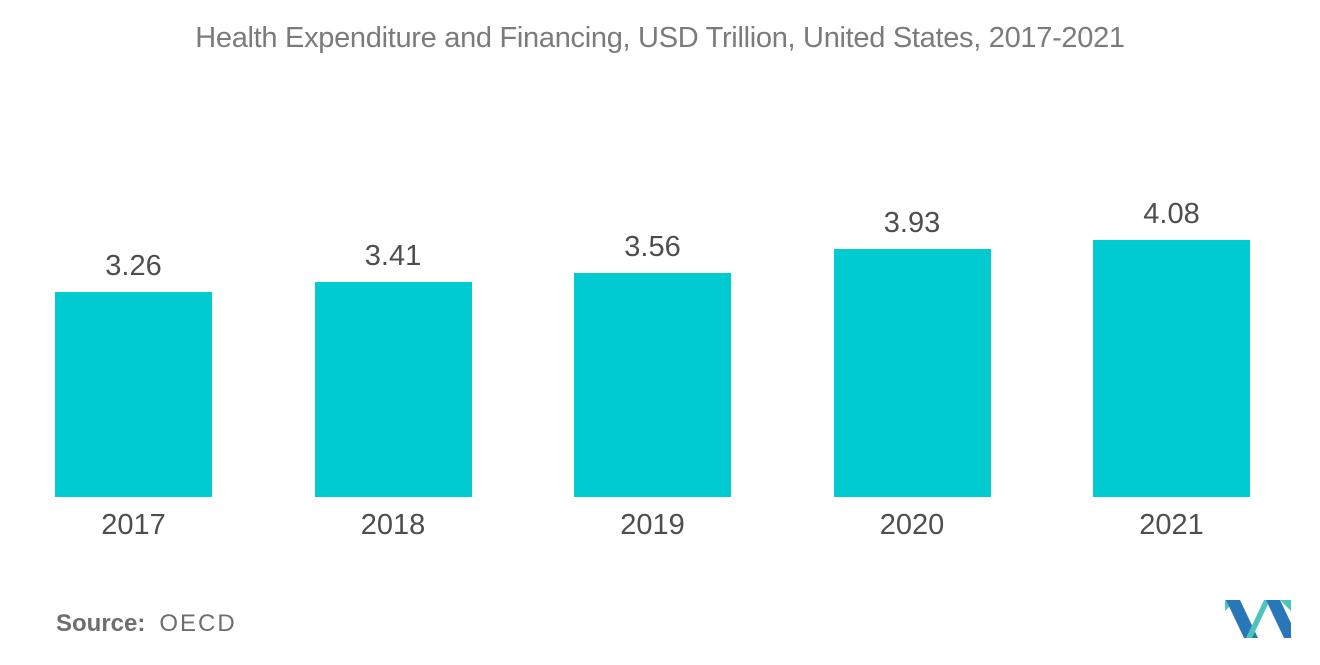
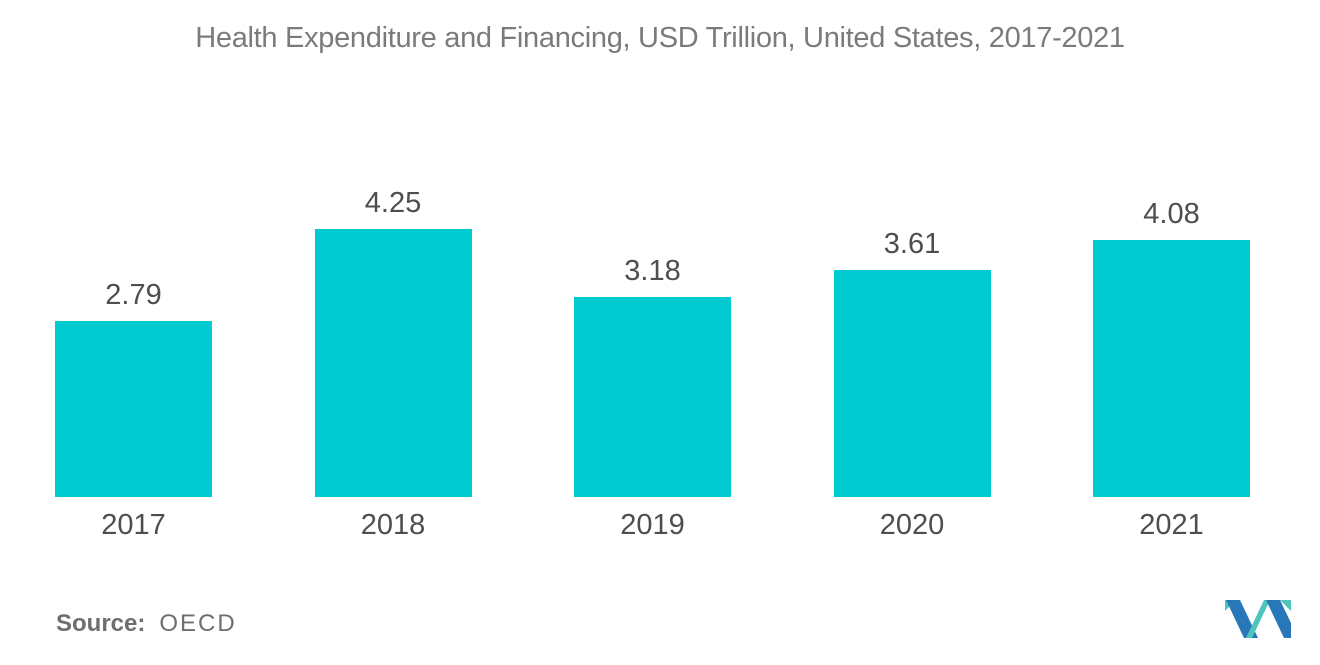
2017: 3.26 -> 2.79
2018: 3.41 -> 4.25
2019: 3.56 -> 3.18
2020: 3.93 -> 3.61
